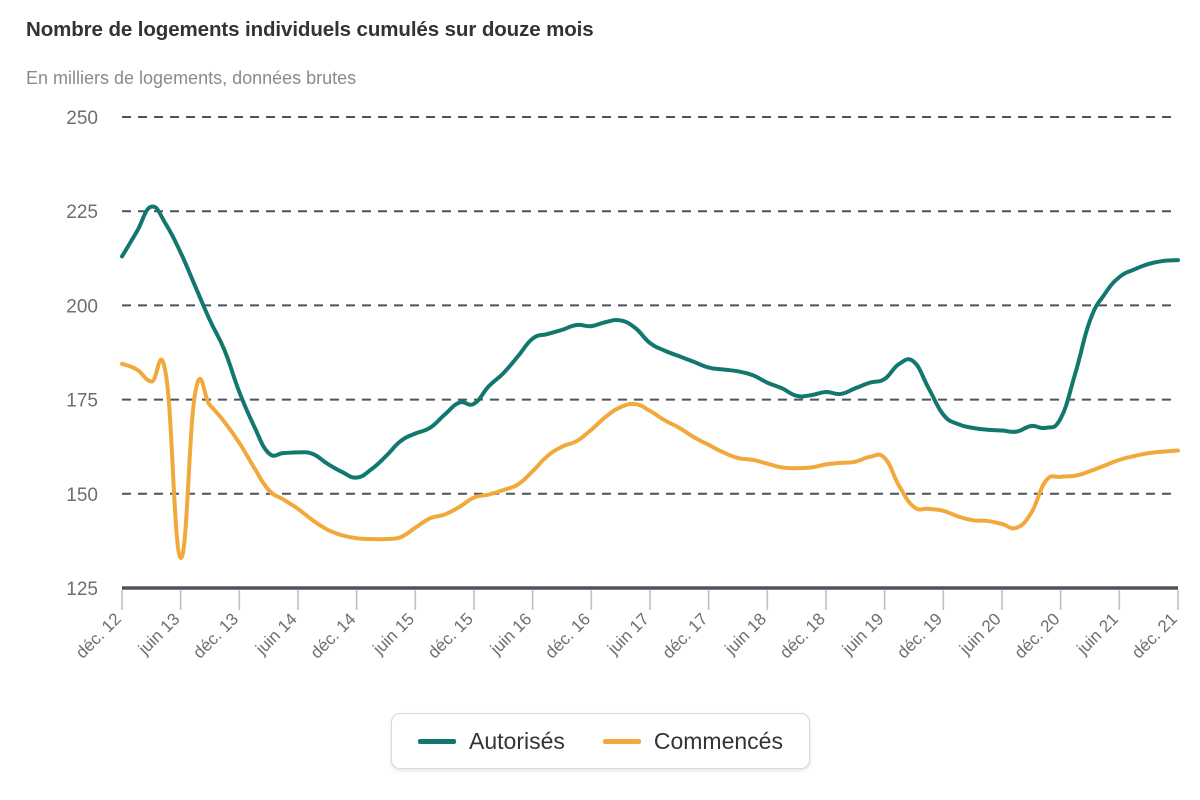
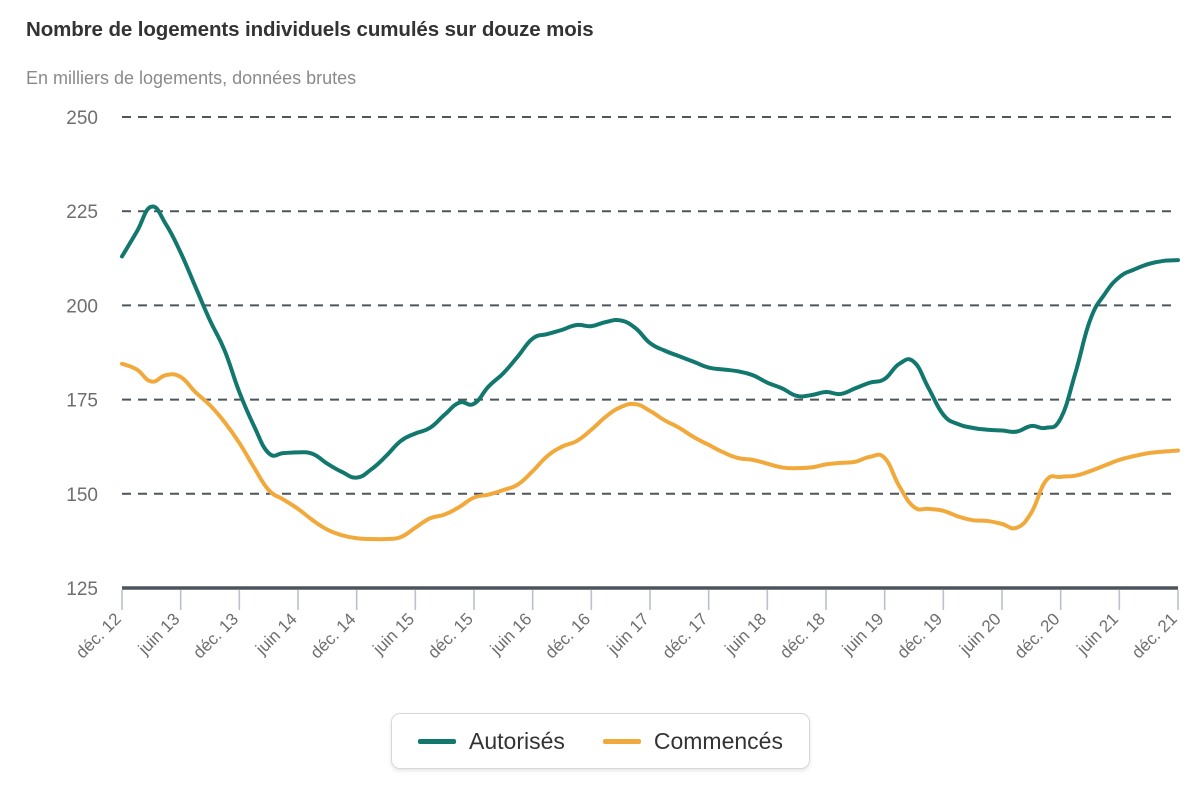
Commencés/déc. 13: 133 -> 181
